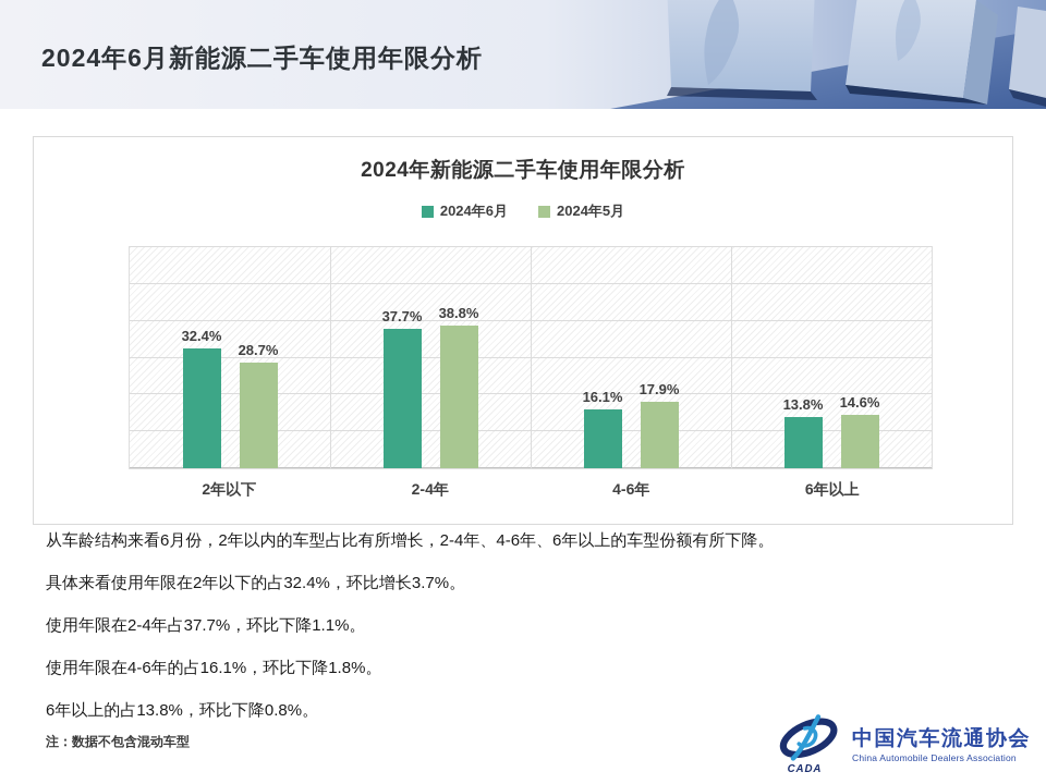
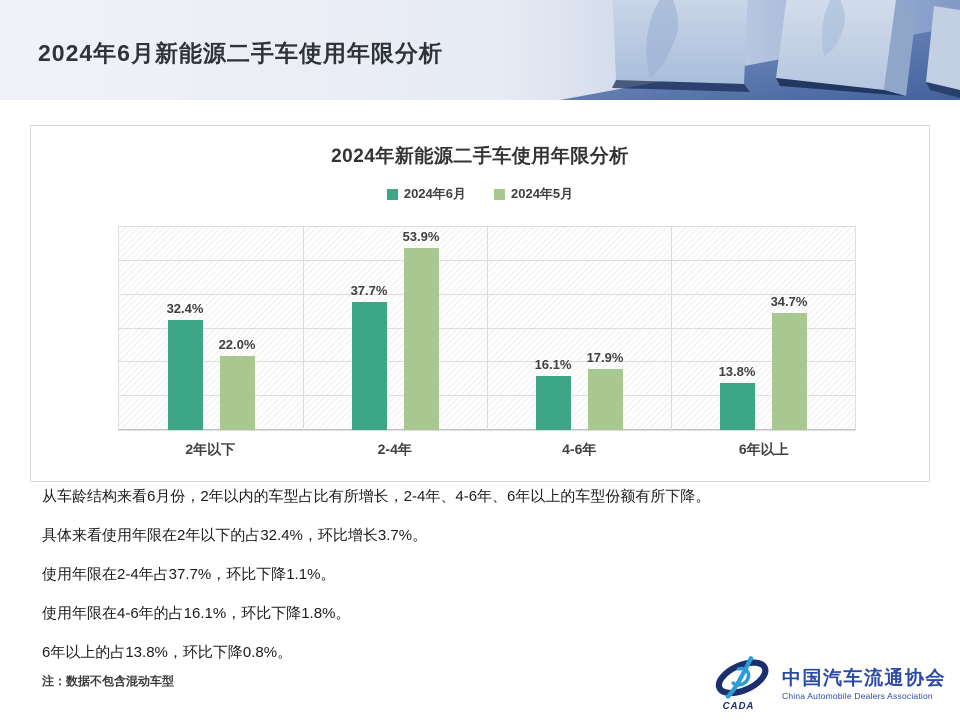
2024年5月/2年以下: 28.7% -> 22.0%
2024年5月/2-4年: 38.8% -> 53.9%
2024年5月/6年以上: 14.6% -> 34.7%
